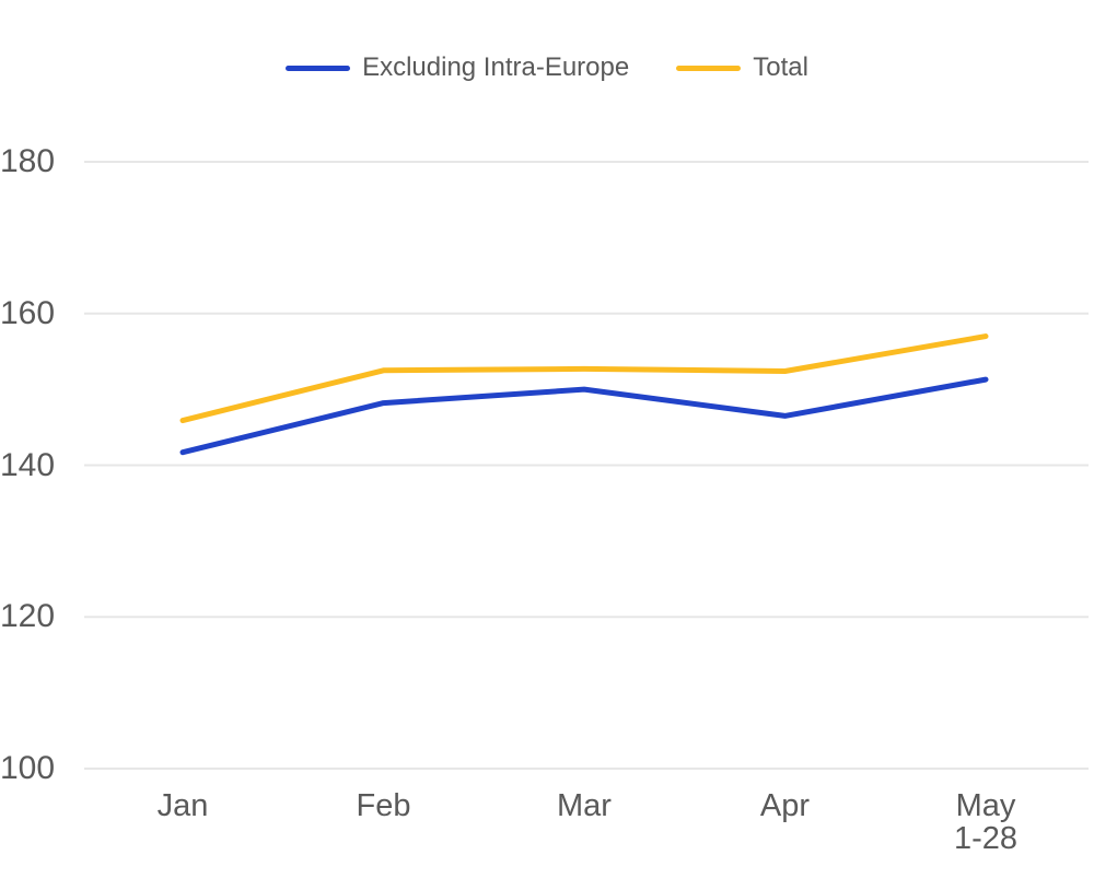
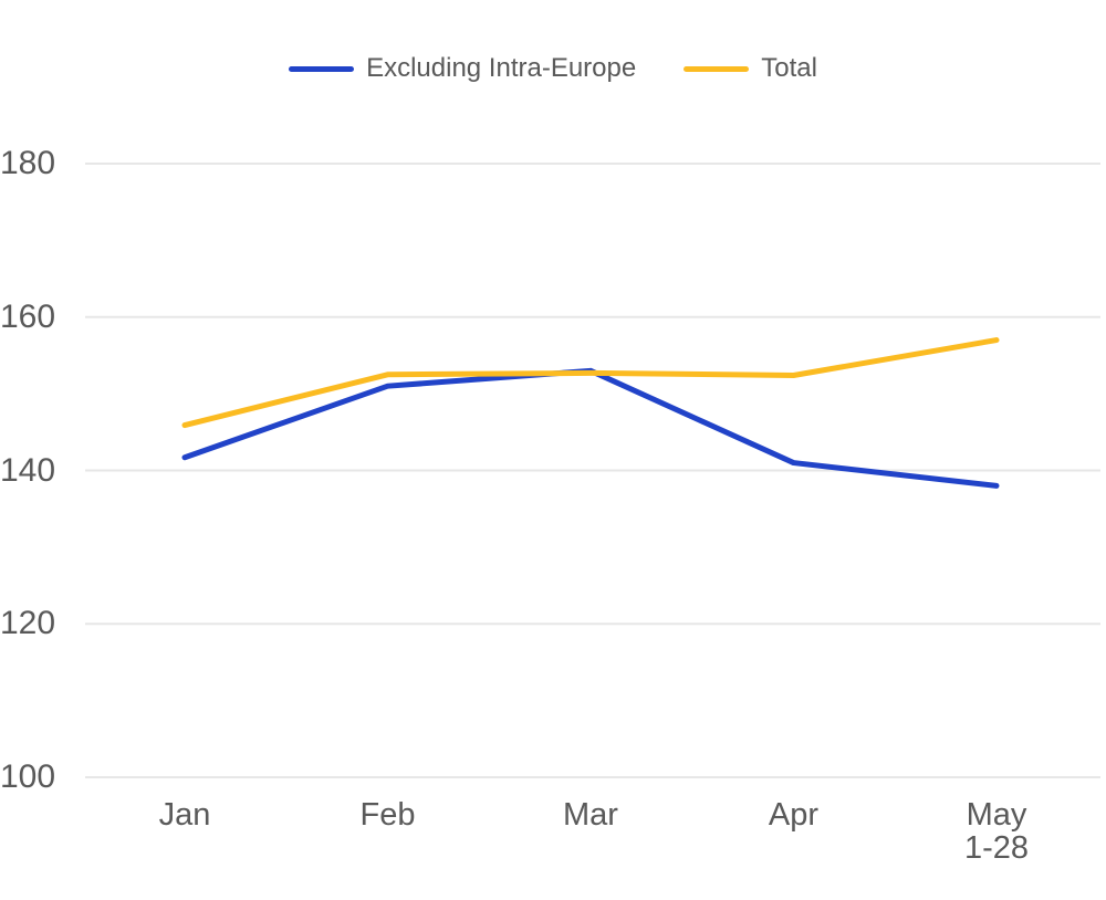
Excluding Intra-Europe/Feb: 148 -> 151
Excluding Intra-Europe/Mar: 150 -> 153
Excluding Intra-Europe/Apr: 146 -> 141
Excluding Intra-Europe/May 1-28: 151 -> 138
